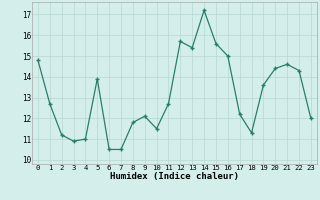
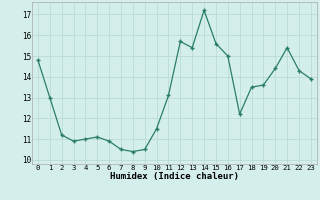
1: 12.7 -> 13.0
5: 13.9 -> 11.1
6: 10.5 -> 10.9
8: 11.8 -> 10.4
9: 12.1 -> 10.5
11: 12.7 -> 13.1
18: 11.3 -> 13.5
21: 14.6 -> 15.4
23: 12.0 -> 13.9
